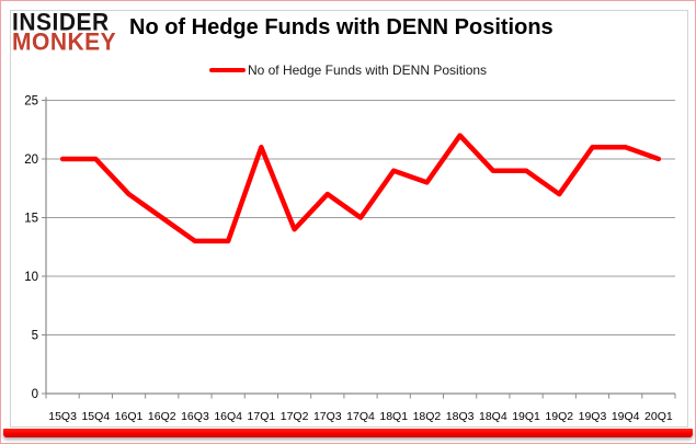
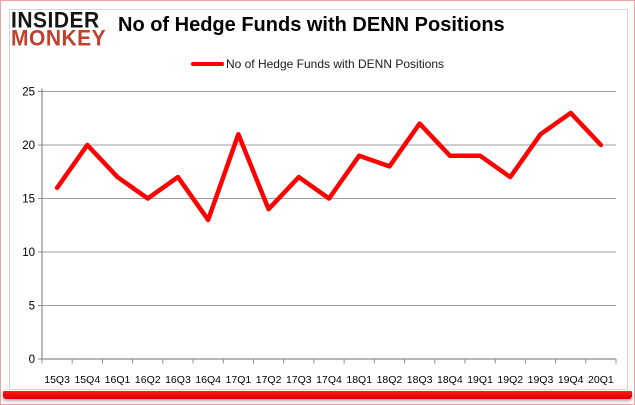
15Q3: 20 -> 16
16Q3: 13 -> 17
19Q4: 21 -> 23
